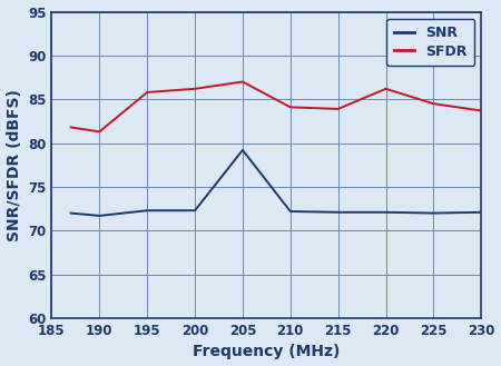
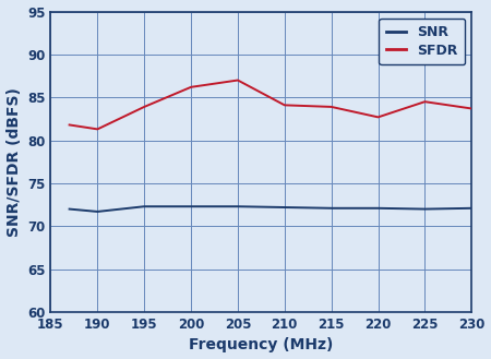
SFDR/195: 85.8 -> 83.9
SNR/205: 79.2 -> 72.3
SFDR/220: 86.2 -> 82.7
